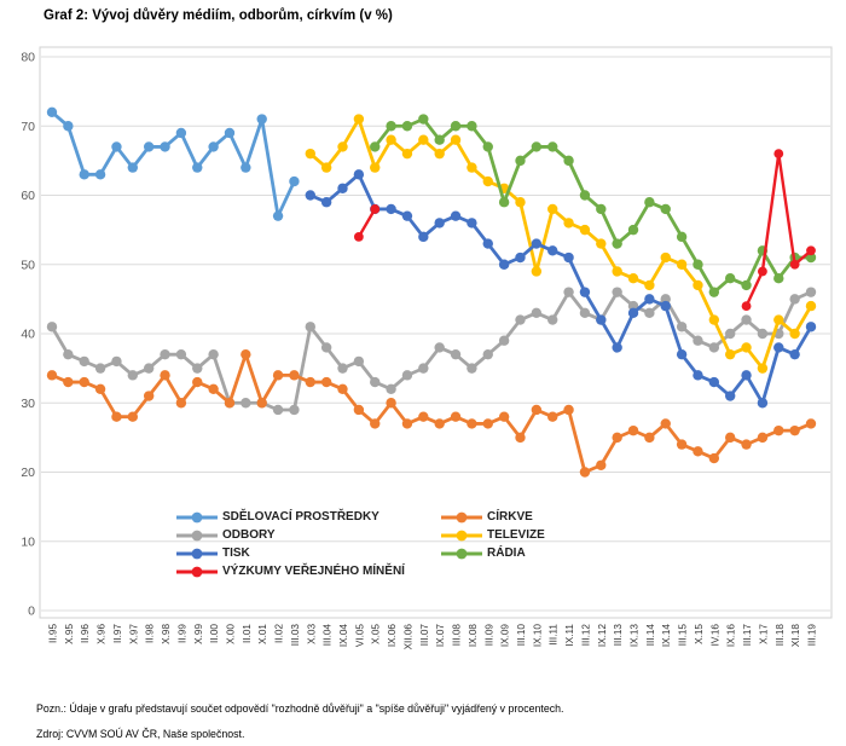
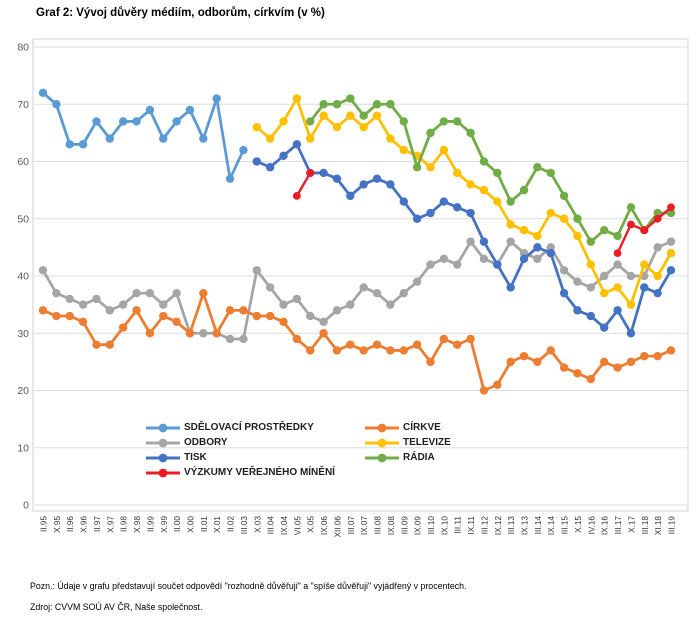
TELEVIZE/IX.10: 49 -> 62
VÝZKUMY VEŘEJNÉHO MÍNĚNÍ/III.18: 66 -> 48
